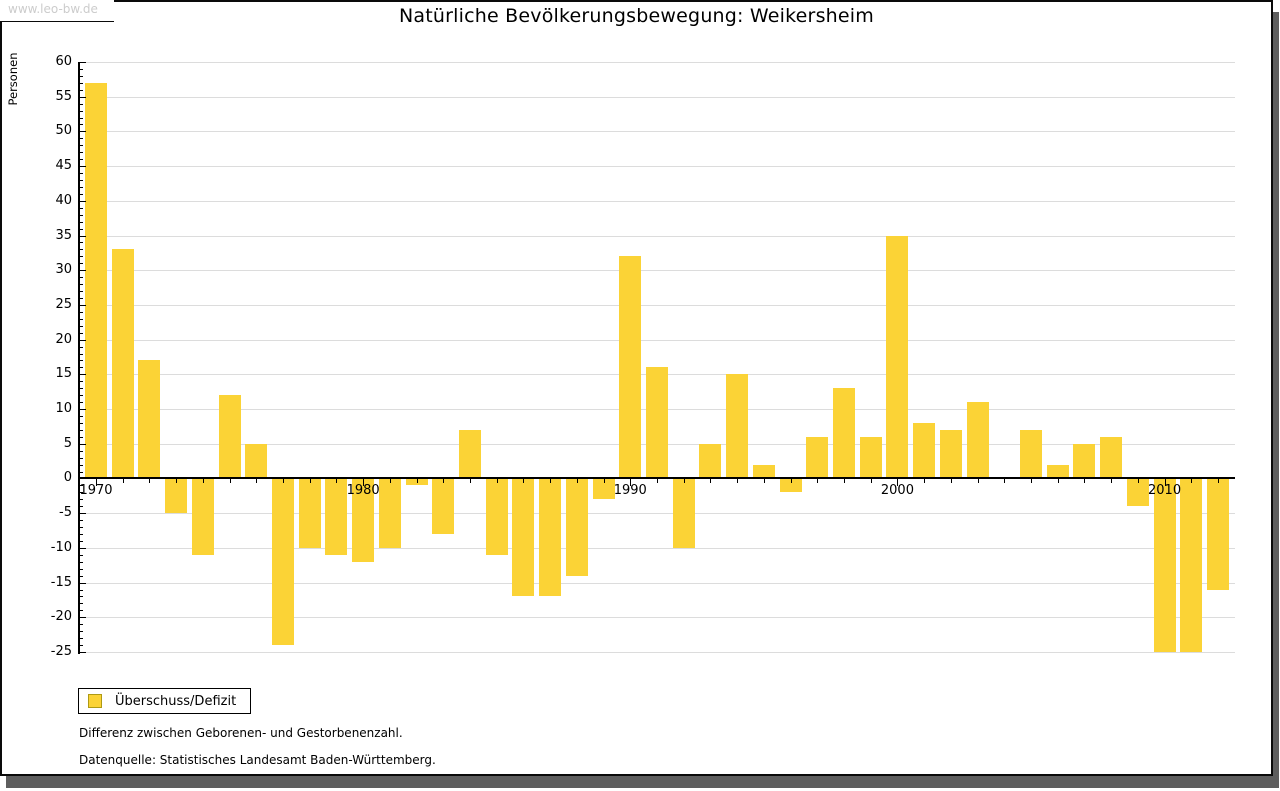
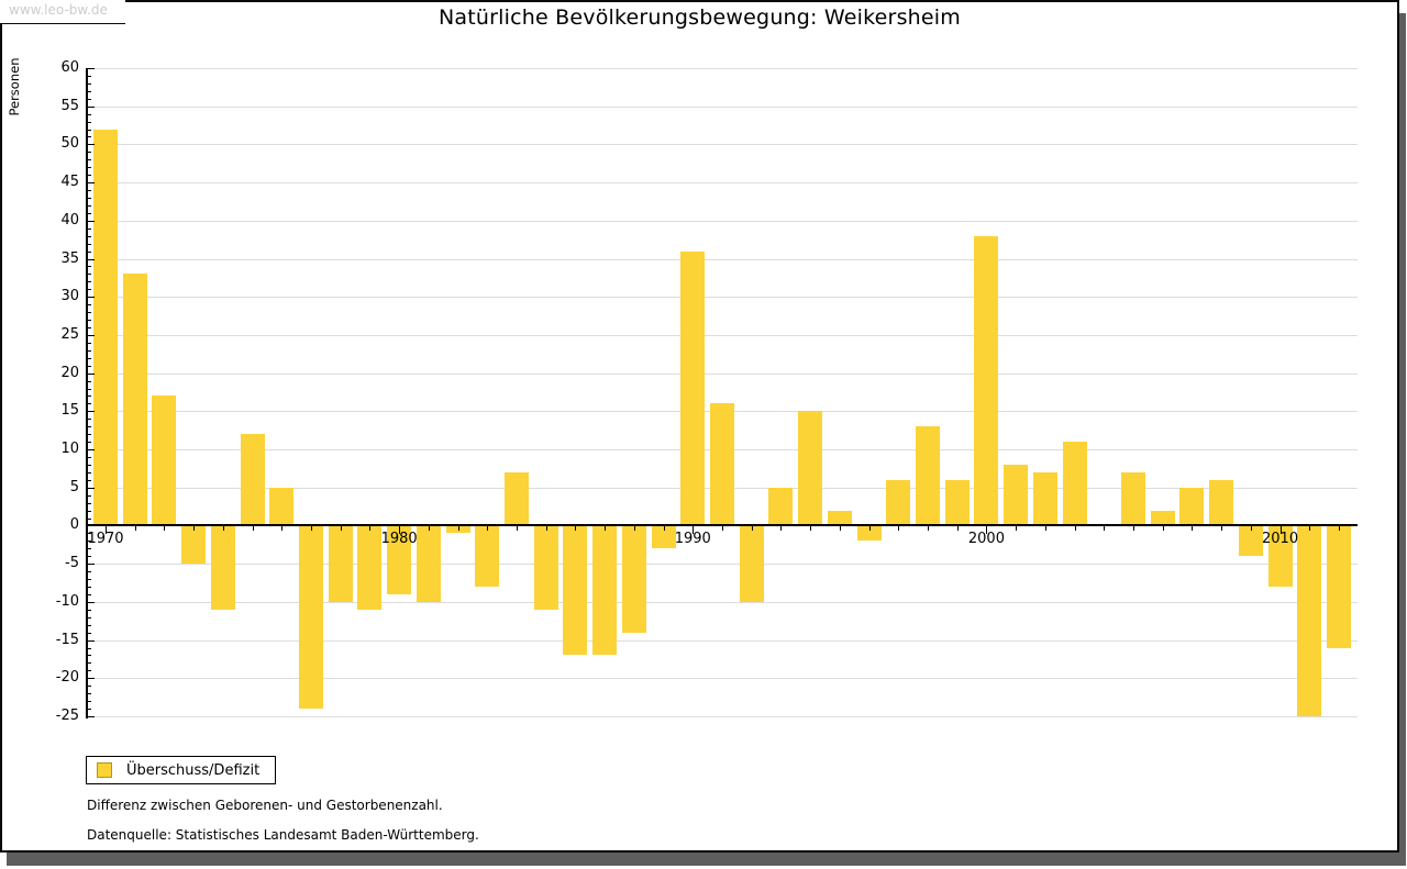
1970: 57 -> 52
1980: -12 -> -9
1990: 32 -> 36
2000: 35 -> 38
2010: -25 -> -8
